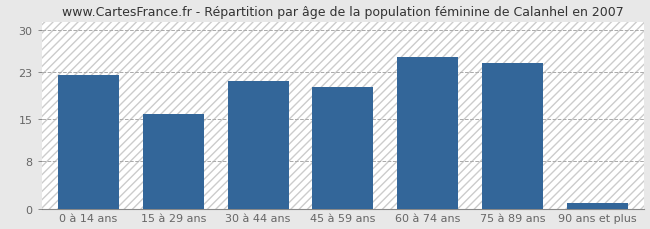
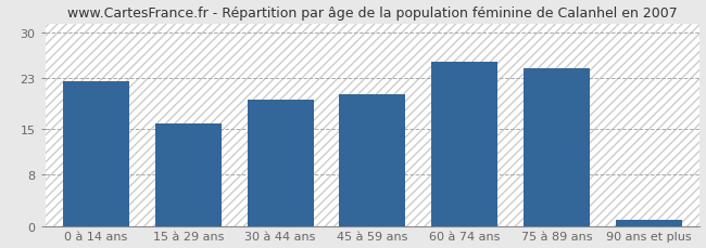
30 à 44 ans: 21.5 -> 19.6
